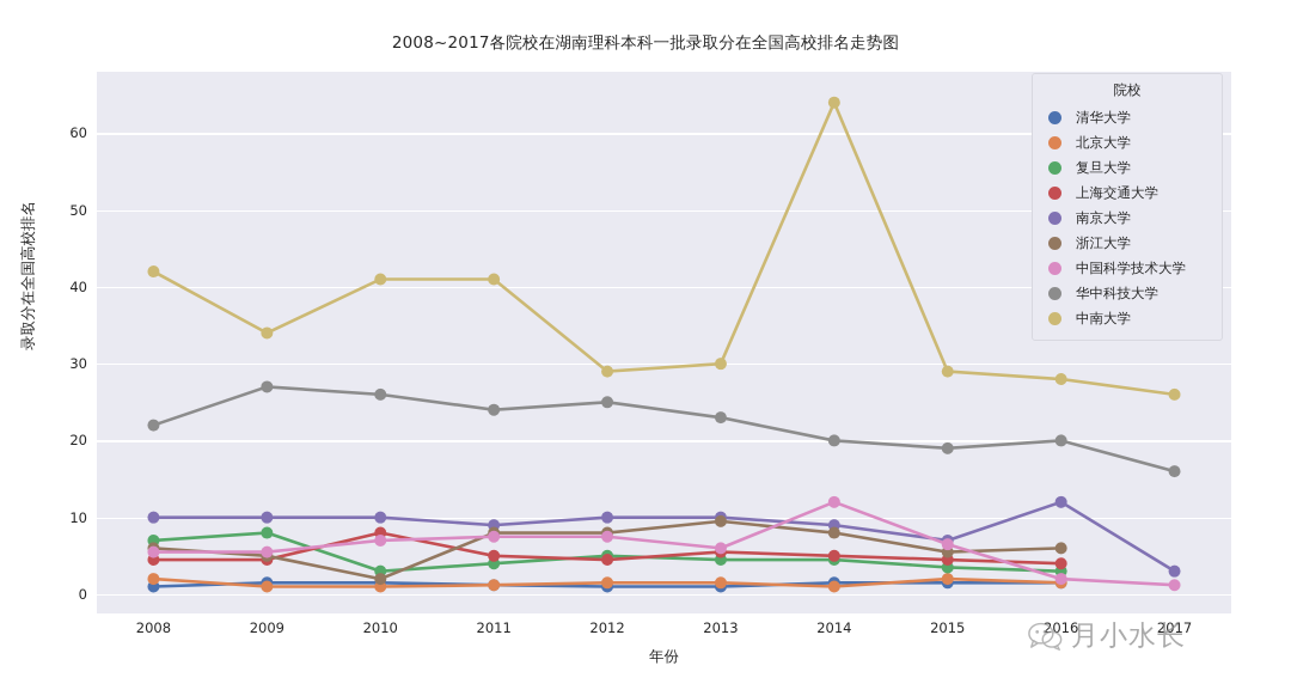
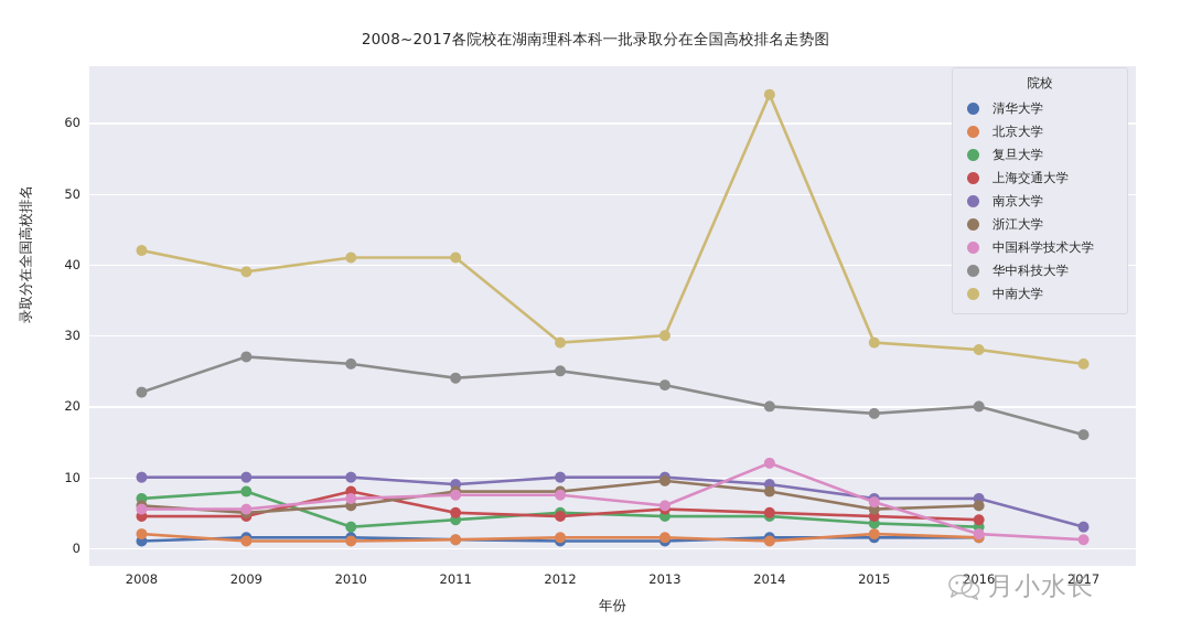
中南大学/2009: 34 -> 39
浙江大学/2010: 2 -> 6
南京大学/2016: 12 -> 7
